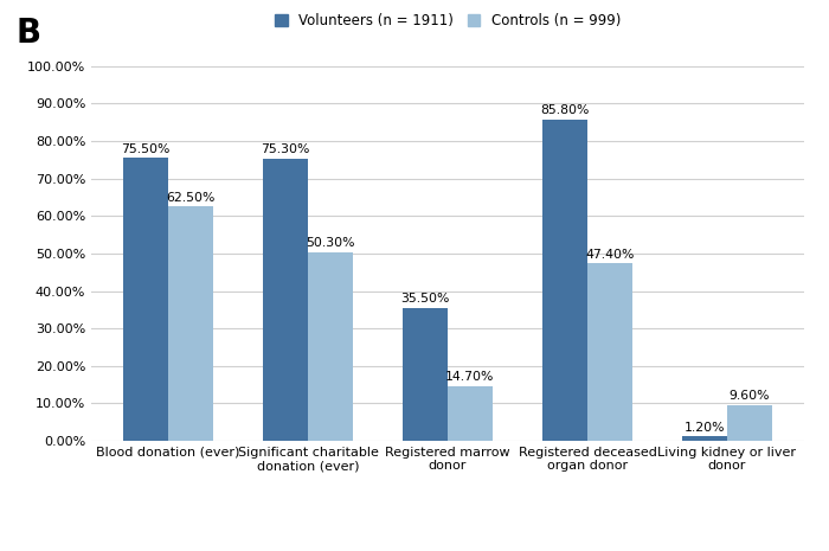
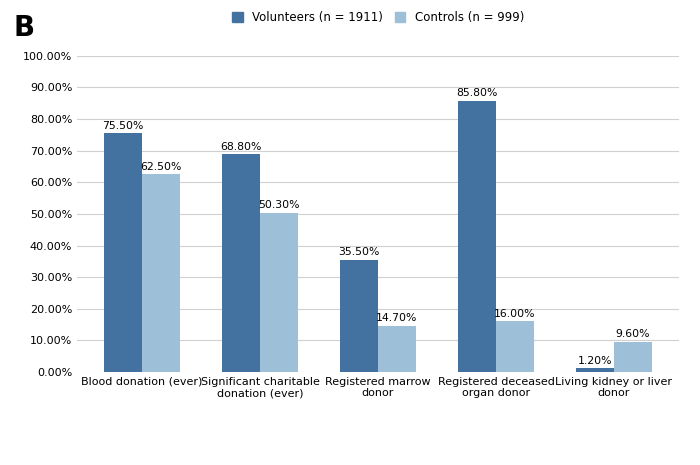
Volunteers (n = 1911)/Significant charitable donation (ever): 75.30% -> 68.80%
Controls (n = 999)/Registered deceased organ donor: 47.40% -> 16.00%
